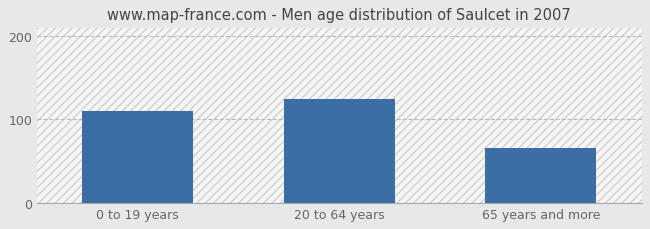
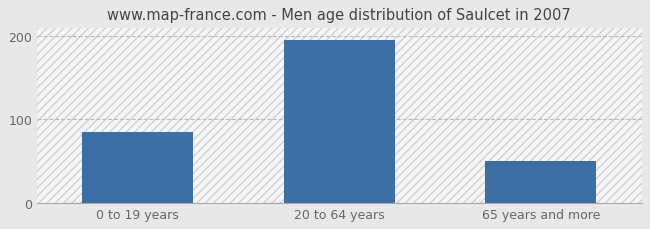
0 to 19 years: 110 -> 85
20 to 64 years: 124 -> 195
65 years and more: 66 -> 50
